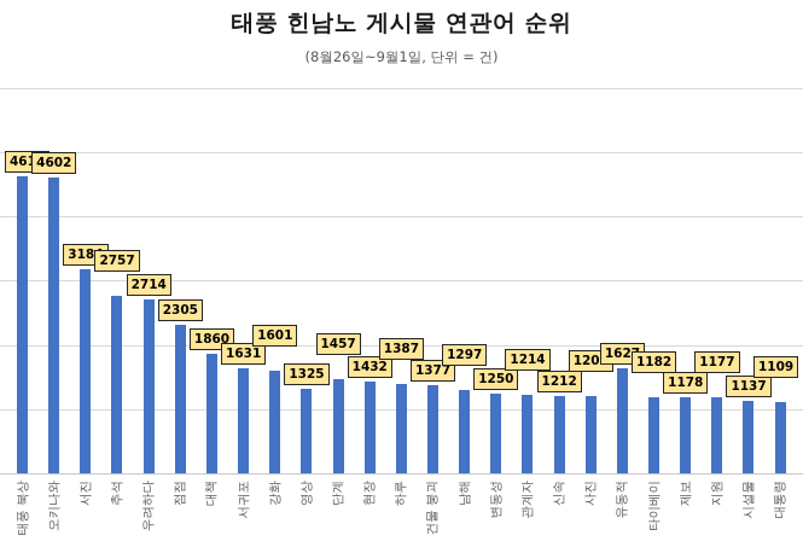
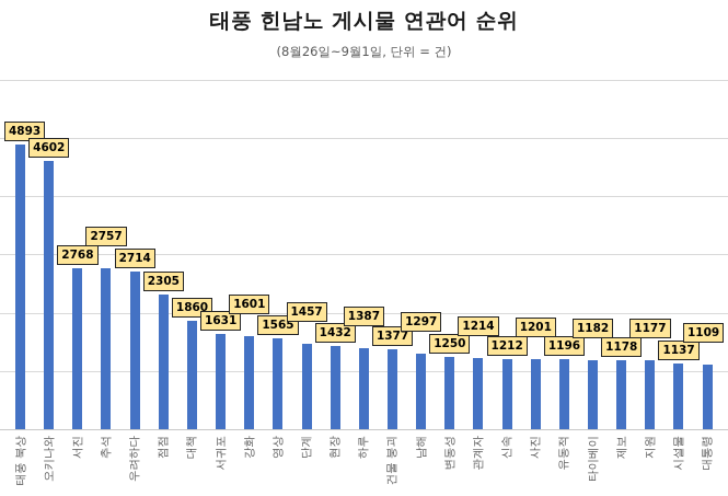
태풍 북상: 4619 -> 4893
서진: 3184 -> 2768
영상: 1325 -> 1565
유동적: 1627 -> 1196
